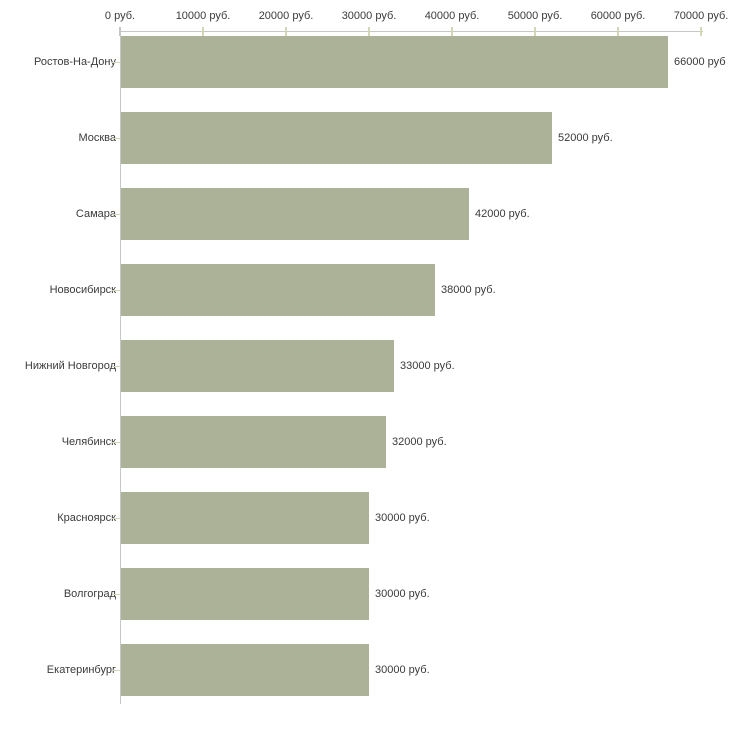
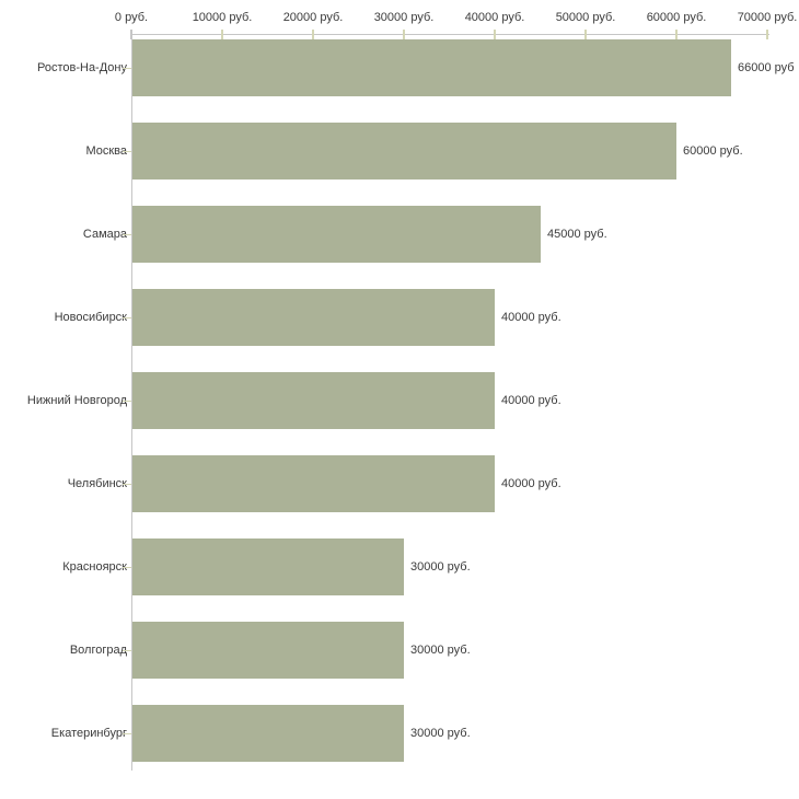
Москва: 52000 -> 60000
Самара: 42000 -> 45000
Новосибирск: 38000 -> 40000
Нижний Новгород: 33000 -> 40000
Челябинск: 32000 -> 40000
